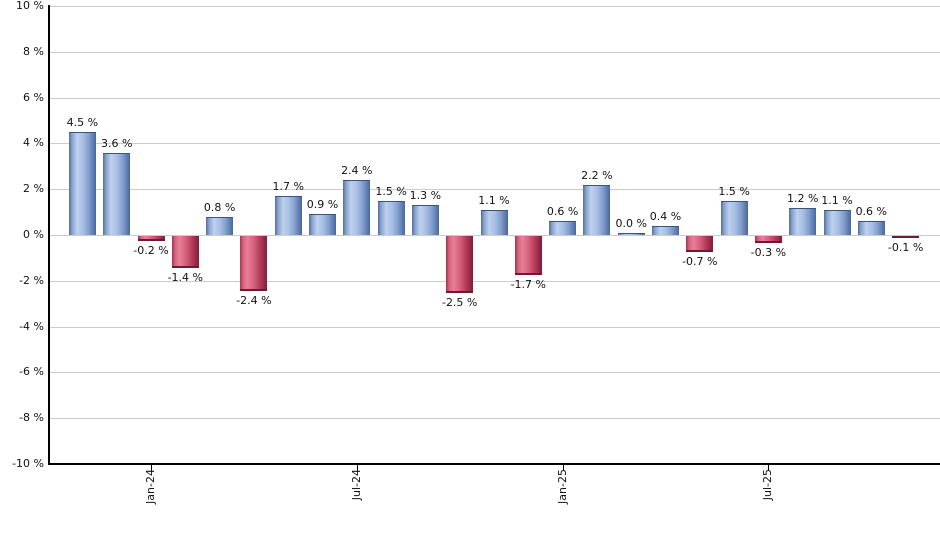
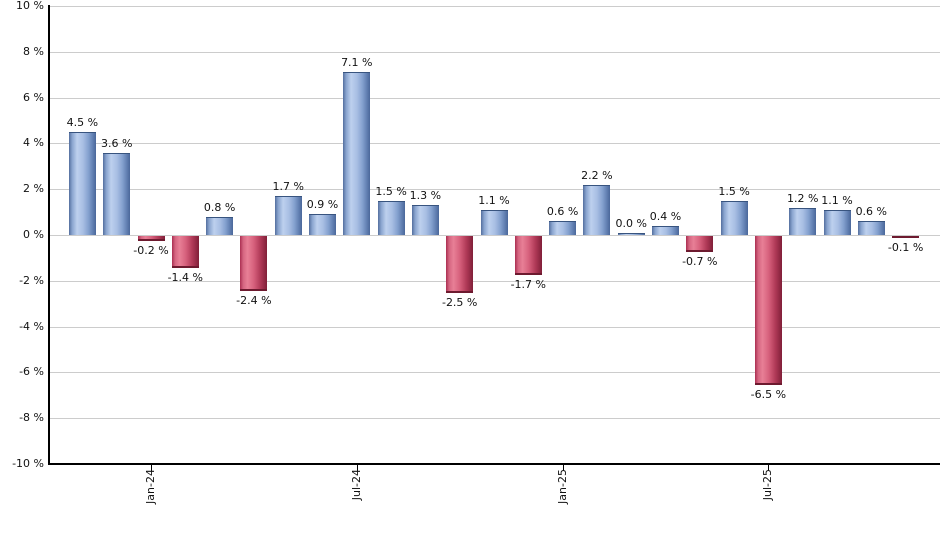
Jul-24: 2.4 -> 7.1
Jul-25: -0.3 -> -6.5
